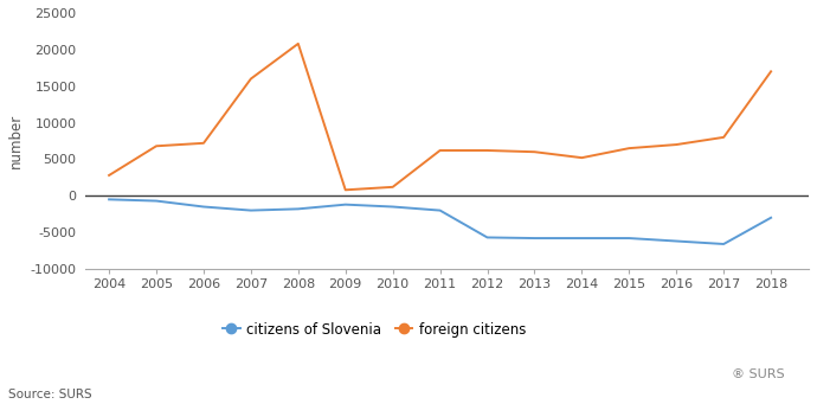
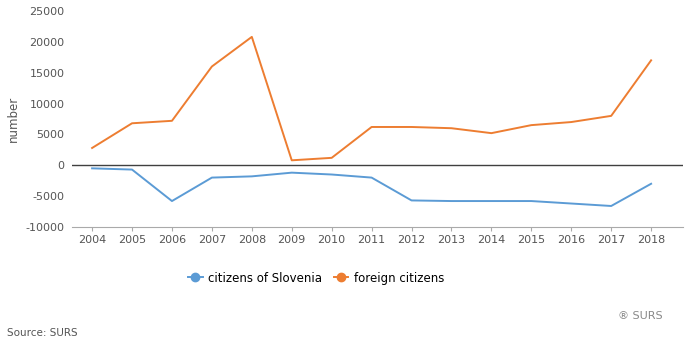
citizens of Slovenia/2006: -1500 -> -5800
